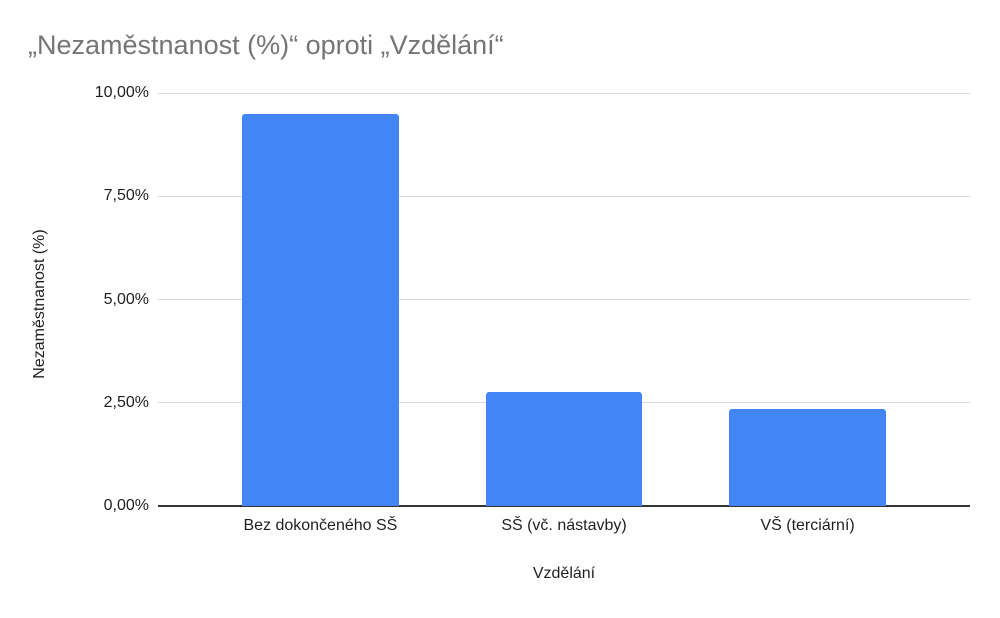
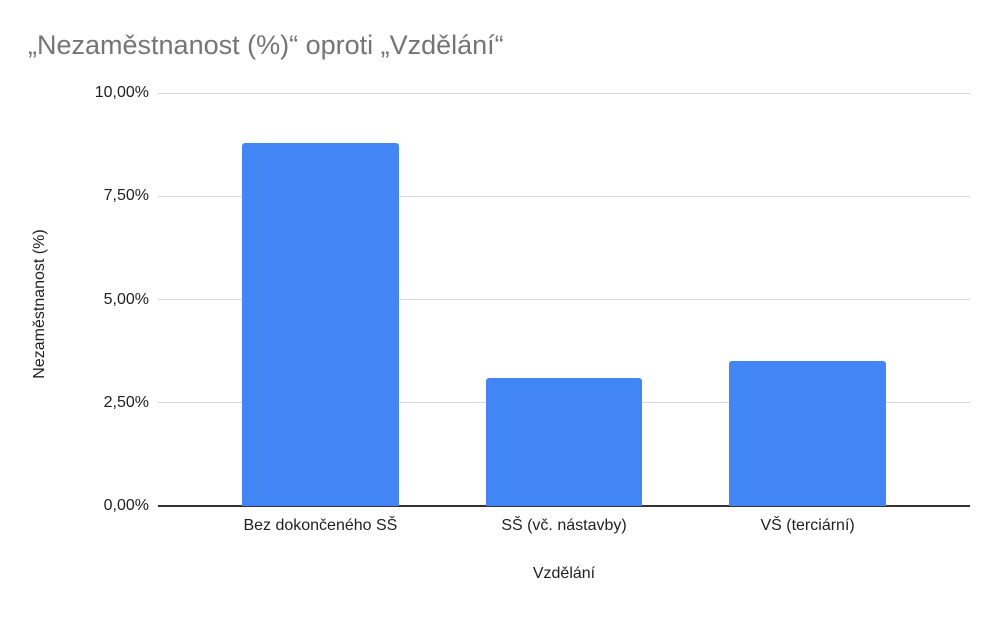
Bez dokončeného SŠ: 9,5% -> 8,8%
SŠ (vč. nástavby): 2,8% -> 3,1%
VŠ (terciární): 2,4% -> 3,5%
